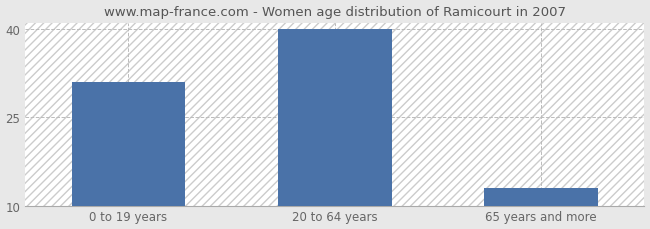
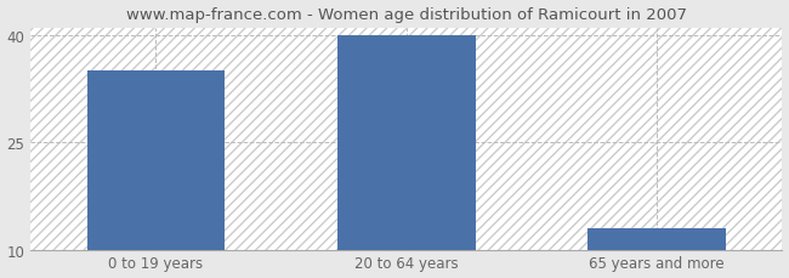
0 to 19 years: 31 -> 35
